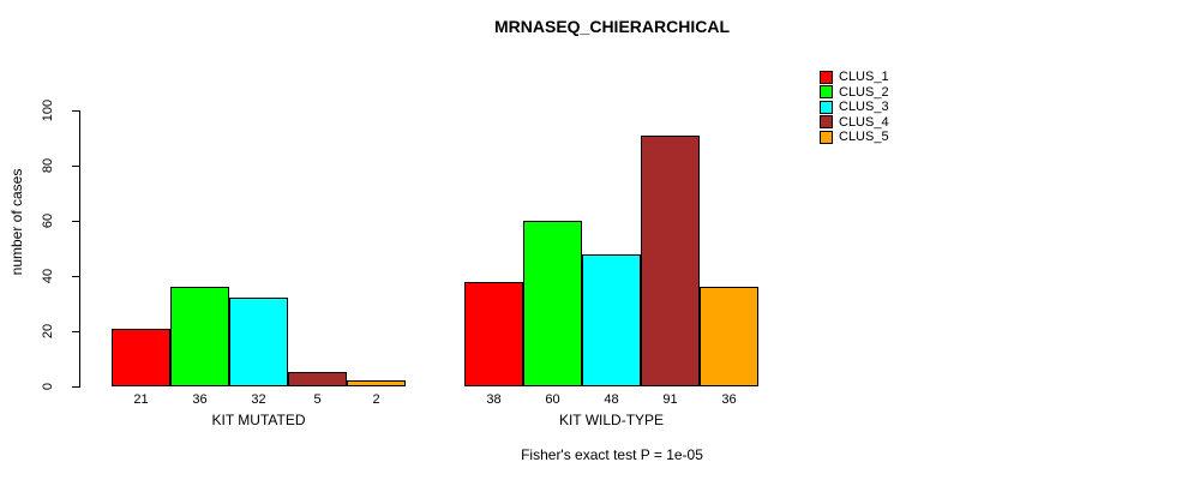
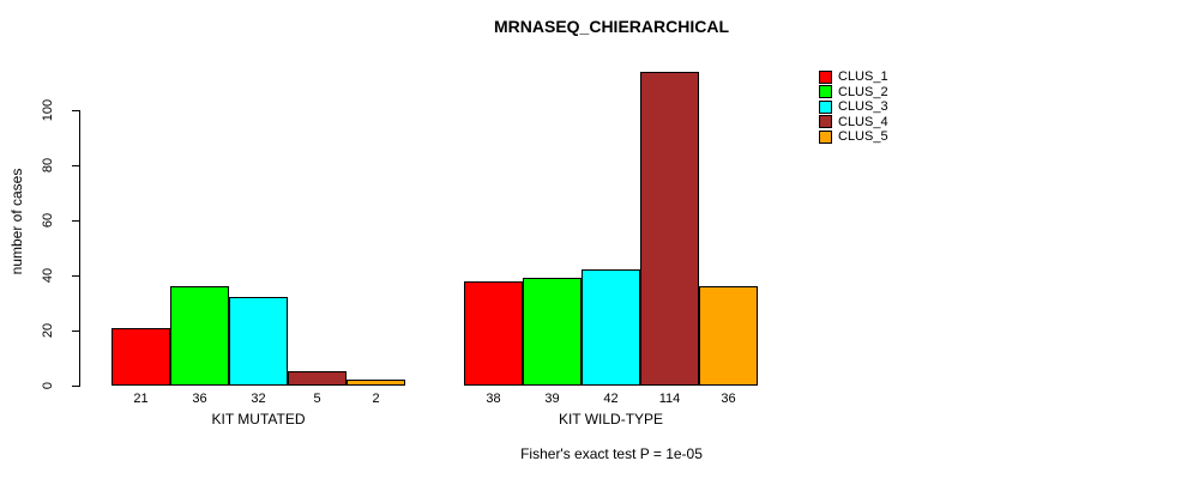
CLUS_2/KIT WILD-TYPE: 60 -> 39
CLUS_3/KIT WILD-TYPE: 48 -> 42
CLUS_4/KIT WILD-TYPE: 91 -> 114
